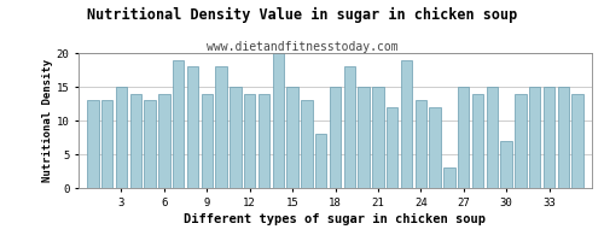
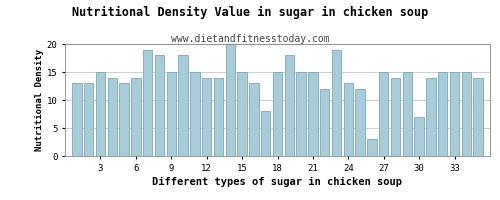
9: 14 -> 15
